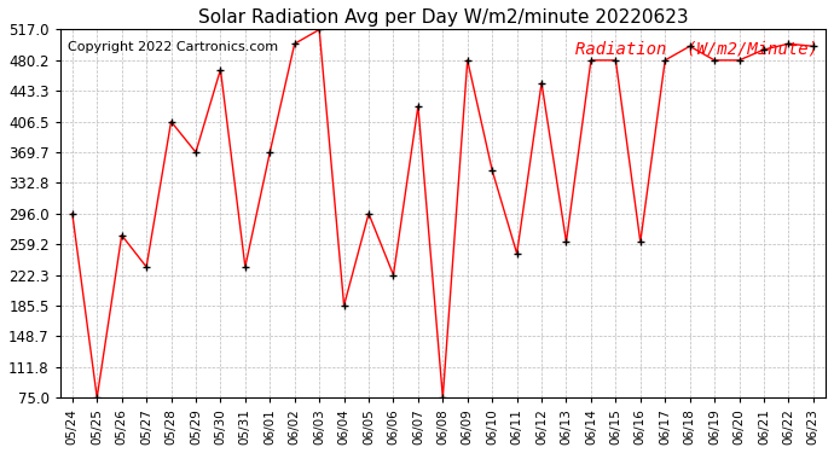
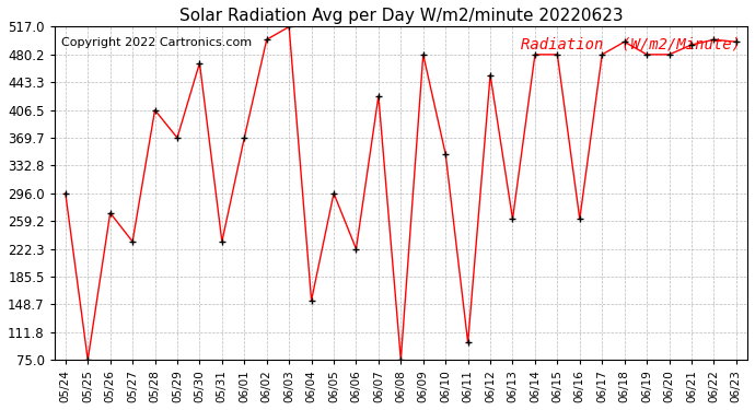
06/04: 186 -> 154
06/11: 248 -> 98
